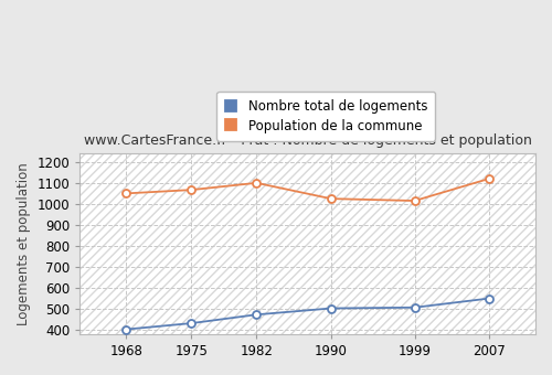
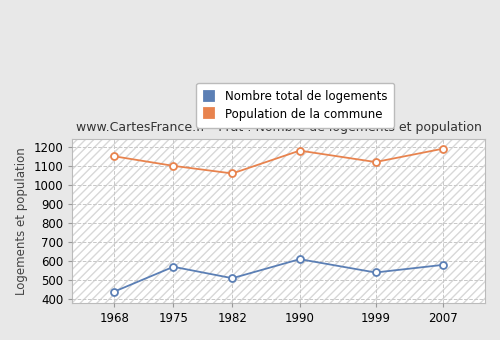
Nombre total de logements/1968: 400 -> 440
Population de la commune/1968: 1050 -> 1150
Nombre total de logements/1975: 430 -> 570
Population de la commune/1975: 1070 -> 1100
Nombre total de logements/1982: 470 -> 510
Population de la commune/1982: 1100 -> 1060
Nombre total de logements/1990: 500 -> 610
Population de la commune/1990: 1020 -> 1180
Nombre total de logements/1999: 510 -> 540
Population de la commune/1999: 1020 -> 1120
Nombre total de logements/2007: 550 -> 580
Population de la commune/2007: 1120 -> 1190
